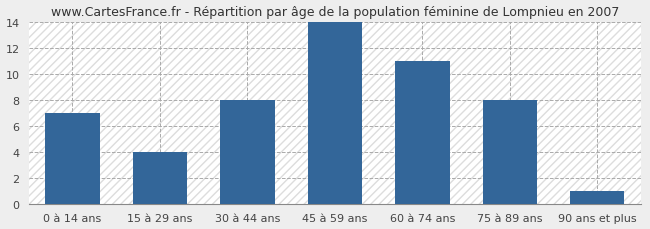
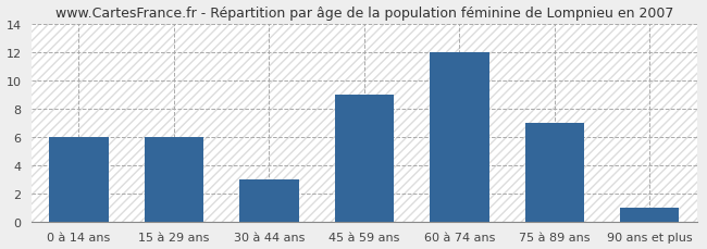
0 à 14 ans: 7 -> 6
15 à 29 ans: 4 -> 6
30 à 44 ans: 8 -> 3
45 à 59 ans: 14 -> 9
60 à 74 ans: 11 -> 12
75 à 89 ans: 8 -> 7
